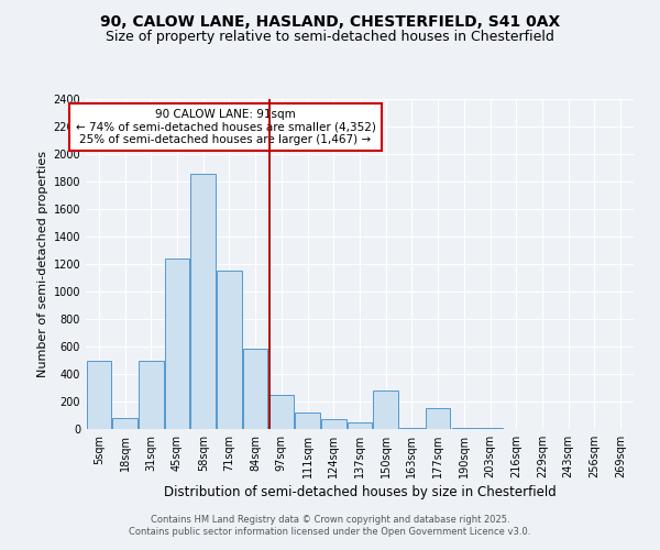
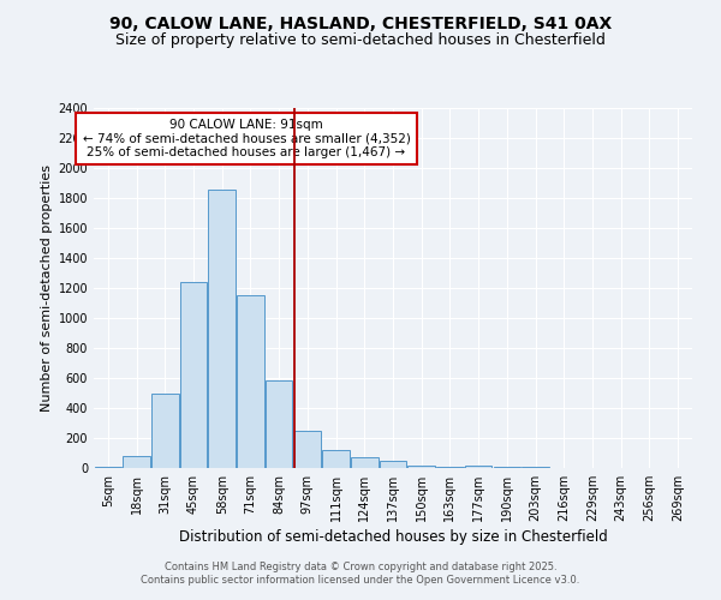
5sqm: 500 -> 10
150sqm: 280 -> 20
177sqm: 150 -> 20
